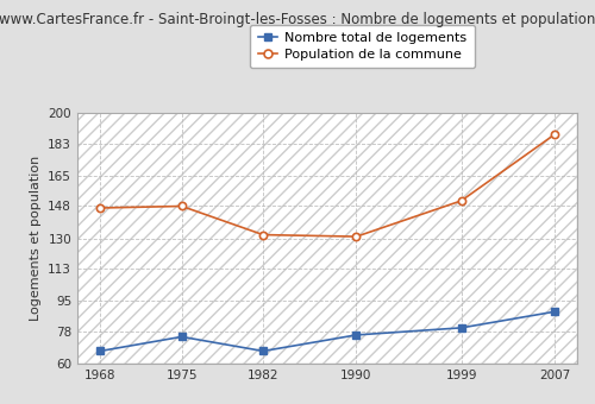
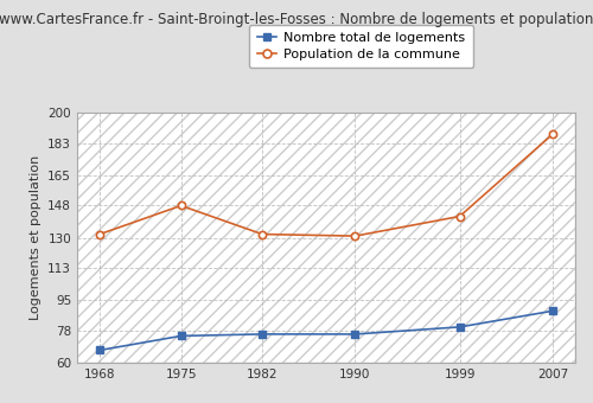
Population de la commune/1968: 147 -> 132
Nombre total de logements/1982: 67 -> 76
Population de la commune/1999: 151 -> 142
